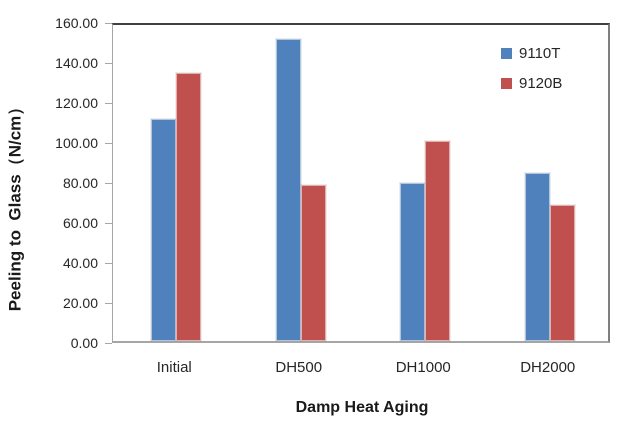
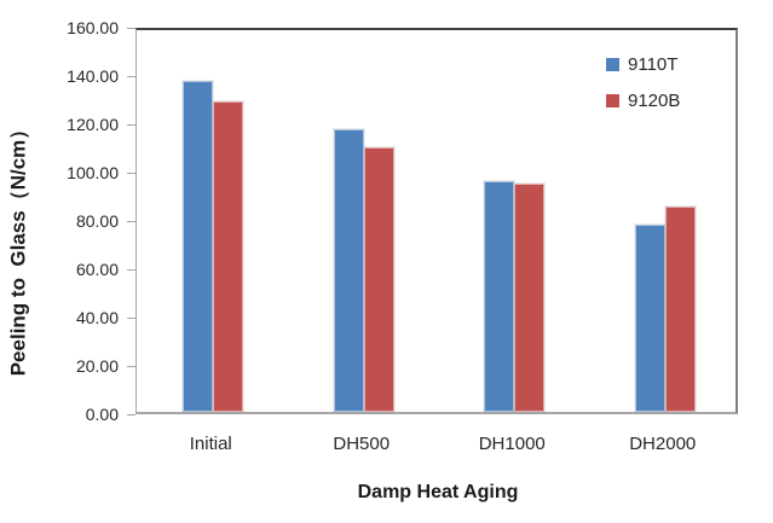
9110T/Initial: 111 -> 137
9120B/Initial: 134 -> 128
9110T/DH500: 151 -> 117
9120B/DH500: 78 -> 110
9110T/DH1000: 79 -> 96
9120B/DH1000: 100 -> 94
9110T/DH2000: 84 -> 78
9120B/DH2000: 68 -> 85
